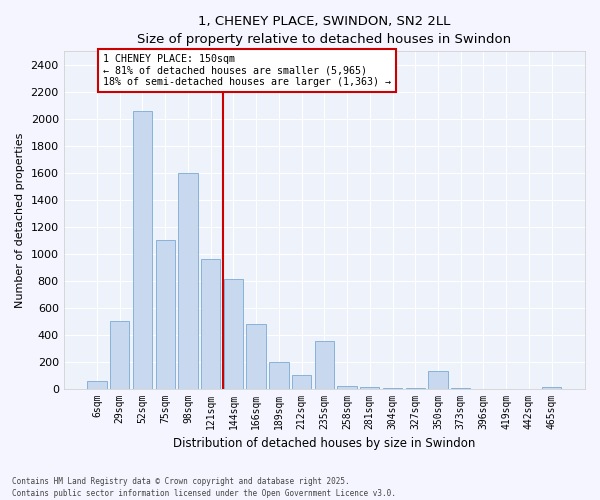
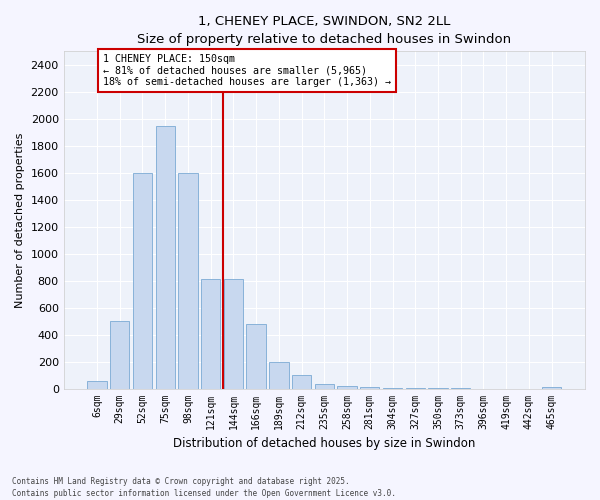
52sqm: 2060 -> 1600
75sqm: 1100 -> 1950
121sqm: 960 -> 810
235sqm: 350 -> 40
350sqm: 130 -> 0
